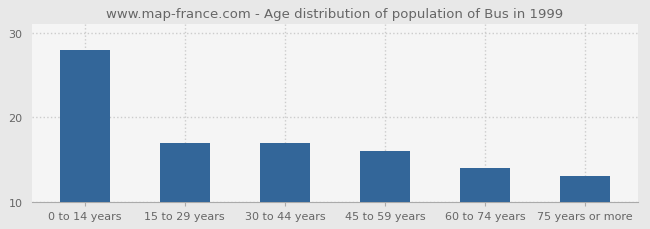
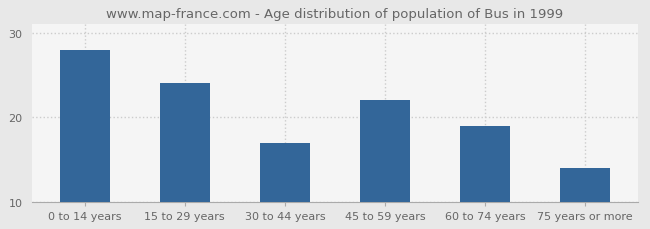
15 to 29 years: 17 -> 24
45 to 59 years: 16 -> 22
60 to 74 years: 14 -> 19
75 years or more: 13 -> 14
